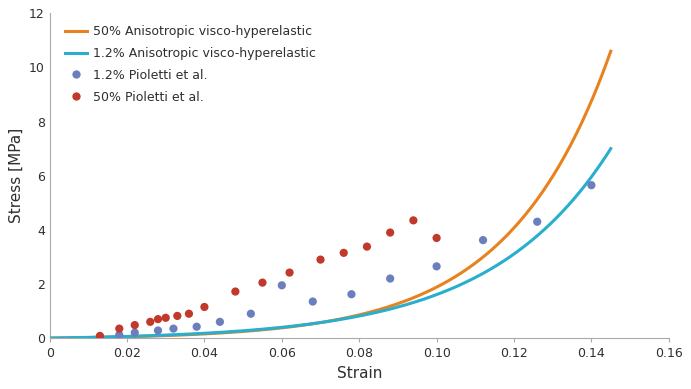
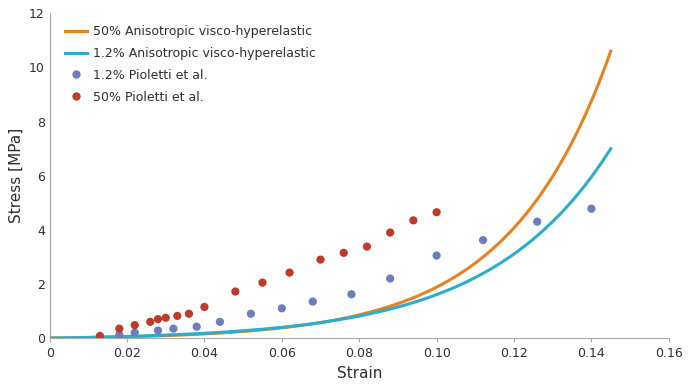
1.2% Pioletti et al./0.06: 1.95 -> 1.10
1.2% Pioletti et al./0.10: 2.65 -> 3.05
50% Pioletti et al./0.10: 3.70 -> 4.65
1.2% Pioletti et al./0.14: 5.65 -> 4.78
